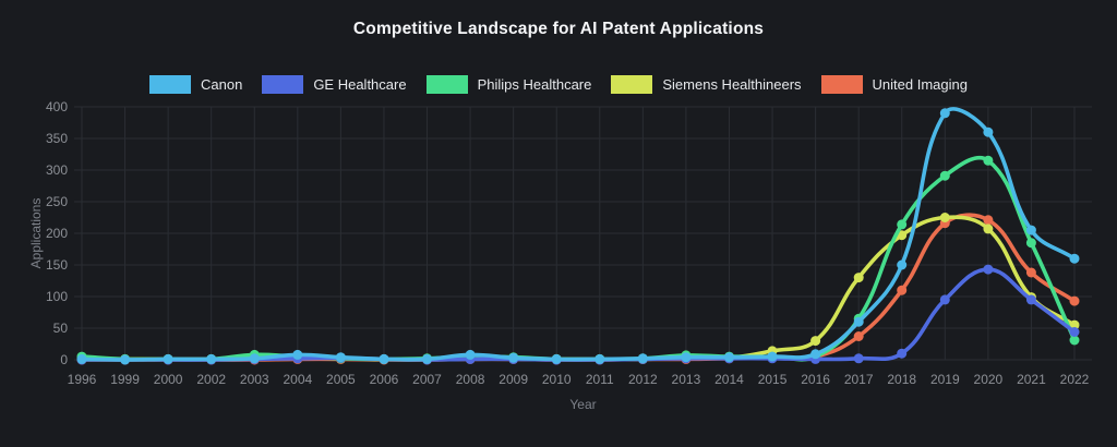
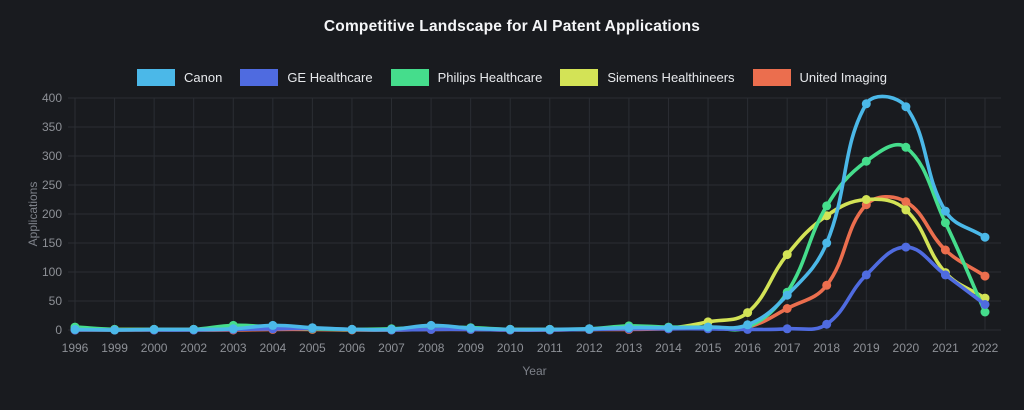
United Imaging/2018: 110 -> 80
Canon/2020: 360 -> 380
